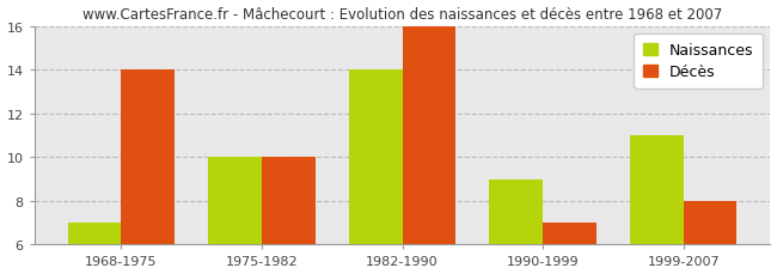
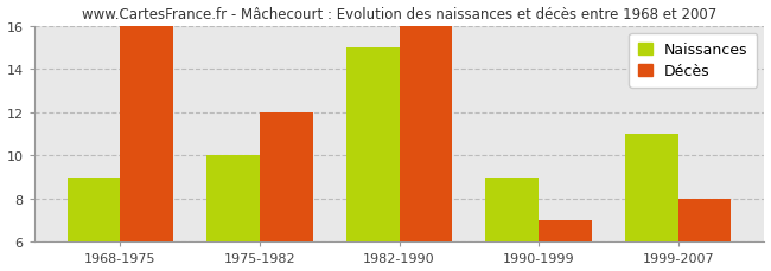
Naissances/1968-1975: 7 -> 9
Décès/1968-1975: 14 -> 16
Décès/1975-1982: 10 -> 12
Naissances/1982-1990: 14 -> 15
